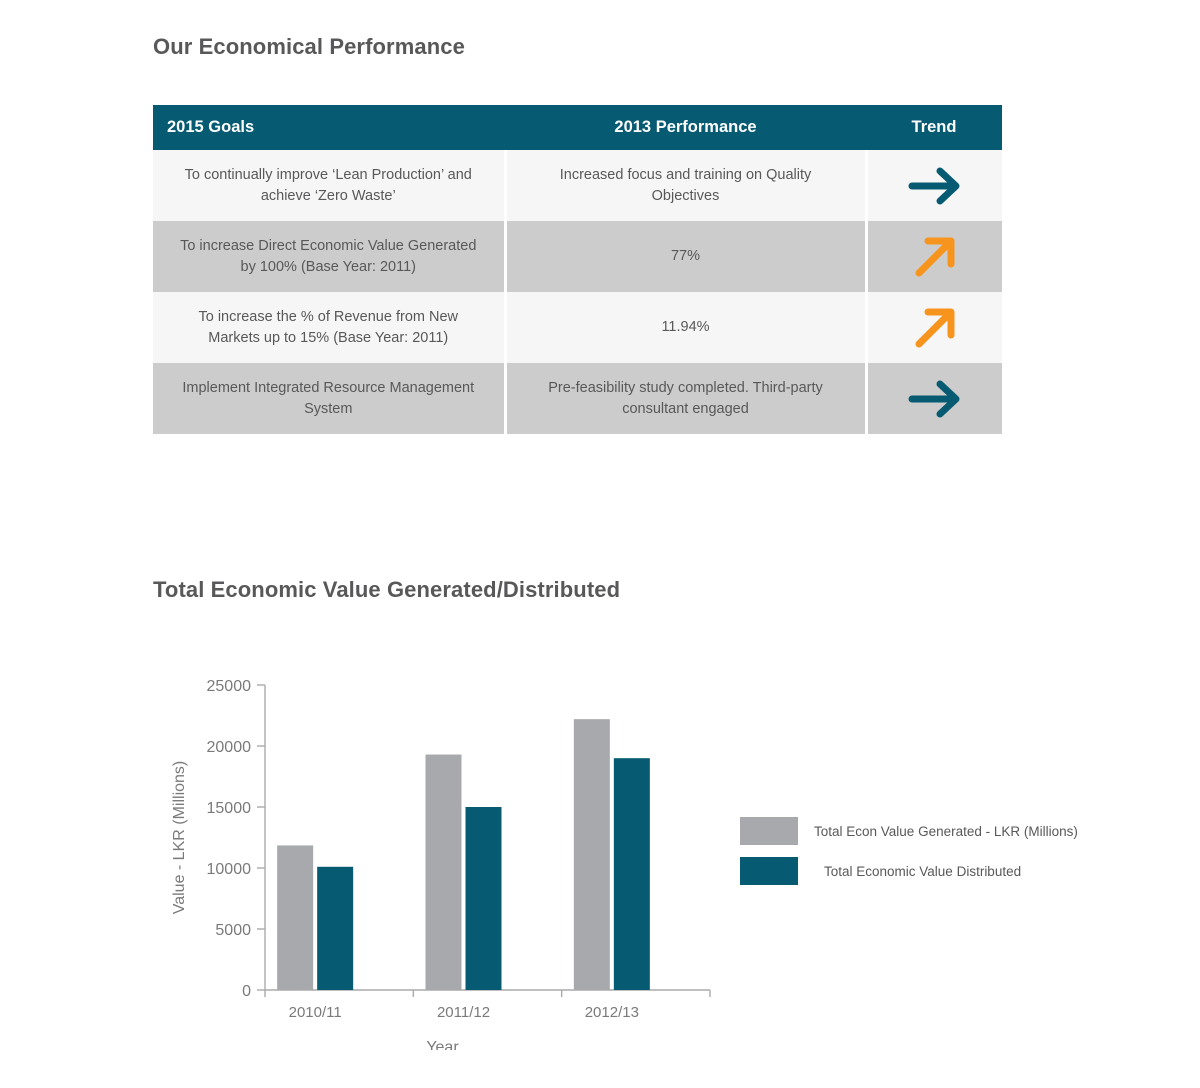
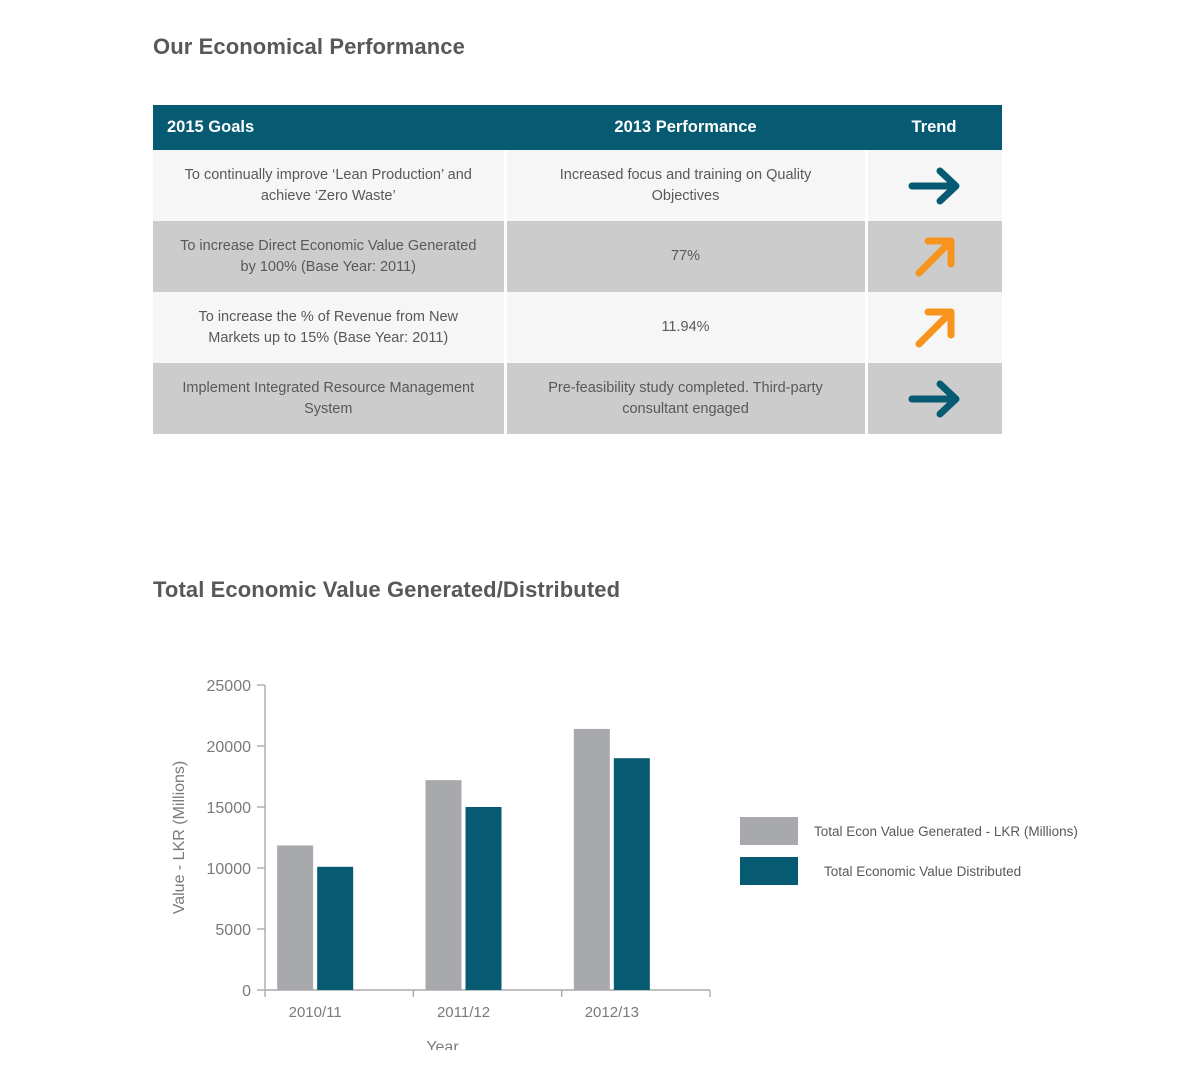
Total Econ Value Generated - LKR (Millions)/2011/12: 19300 -> 17200
Total Econ Value Generated - LKR (Millions)/2012/13: 22200 -> 21400
